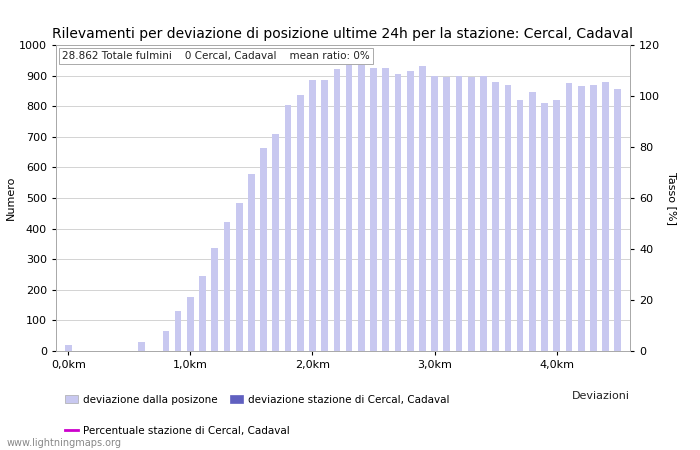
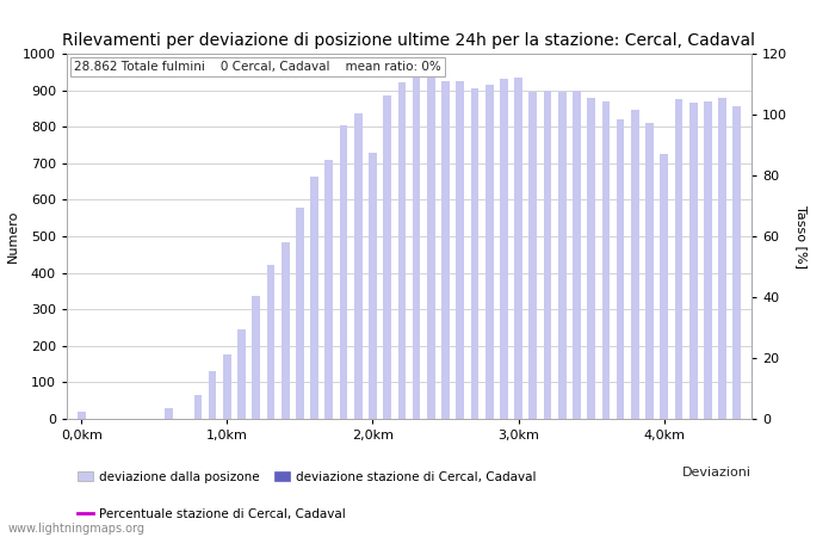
2,0km: 885 -> 730
3,0km: 900 -> 935
4,0km: 820 -> 725
